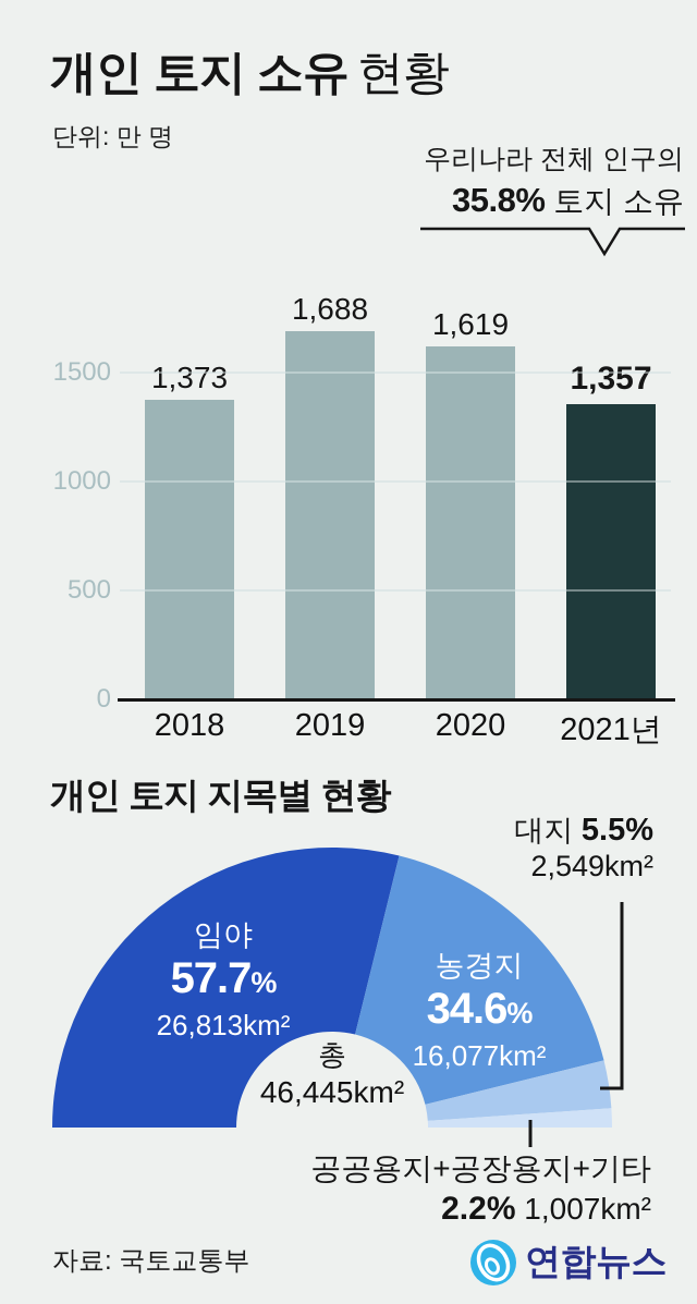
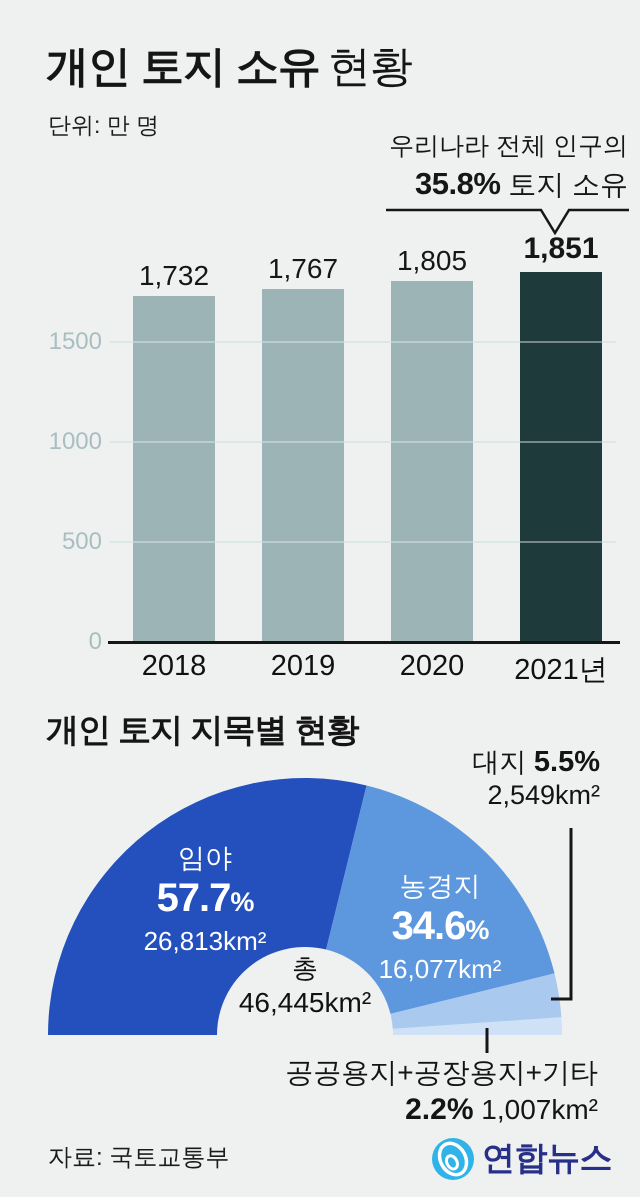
개인 토지 소유 현황/2018: 1,373 -> 1,732
개인 토지 소유 현황/2019: 1,688 -> 1,767
개인 토지 소유 현황/2020: 1,619 -> 1,805
개인 토지 소유 현황/2021년: 1,357 -> 1,851
